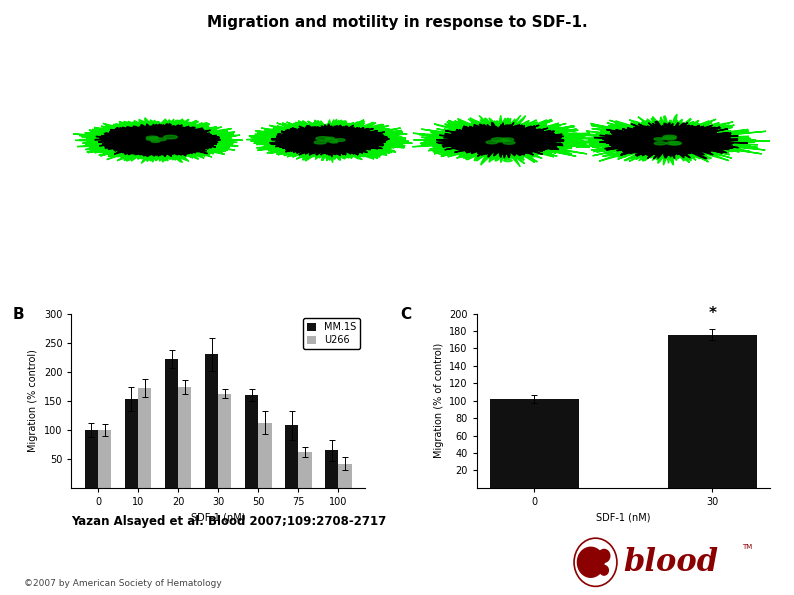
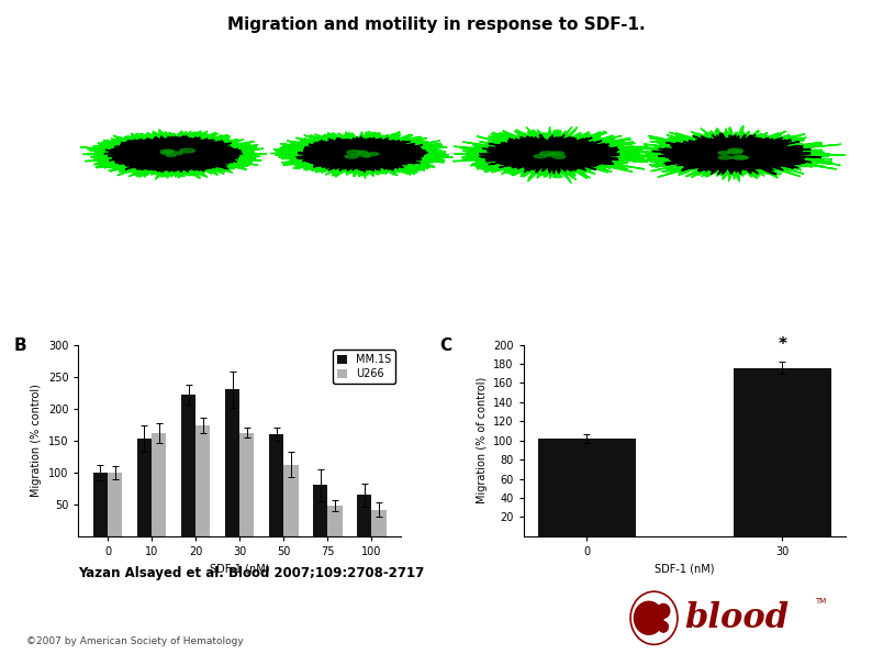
U266/10: 172 -> 162
MM.1S/75: 108 -> 80
U266/75: 62 -> 48
